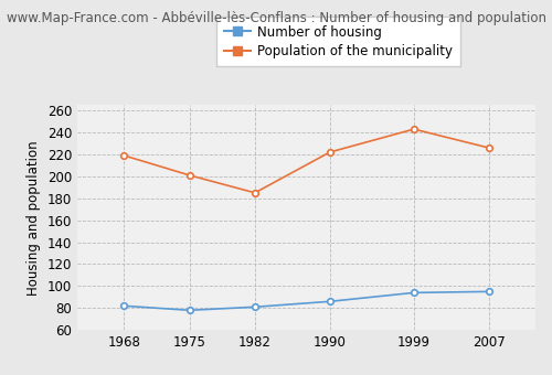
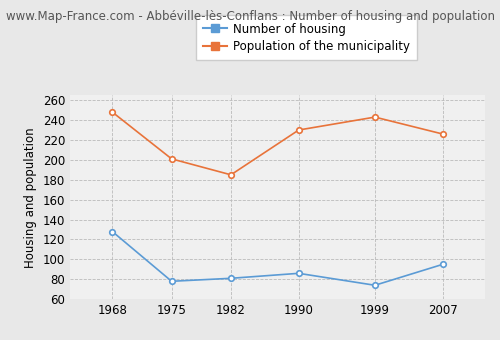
Number of housing/1968: 82 -> 128
Population of the municipality/1968: 219 -> 248
Population of the municipality/1990: 222 -> 230
Number of housing/1999: 94 -> 74
